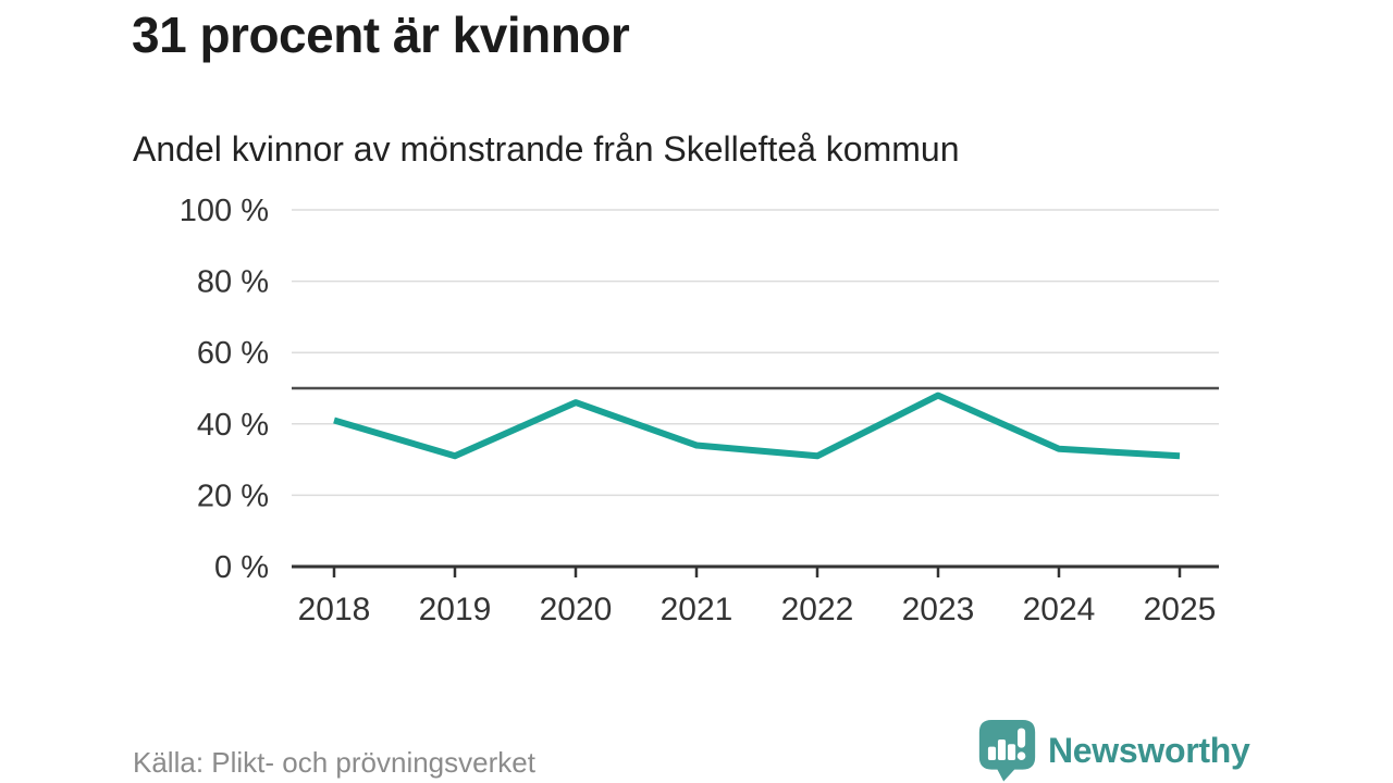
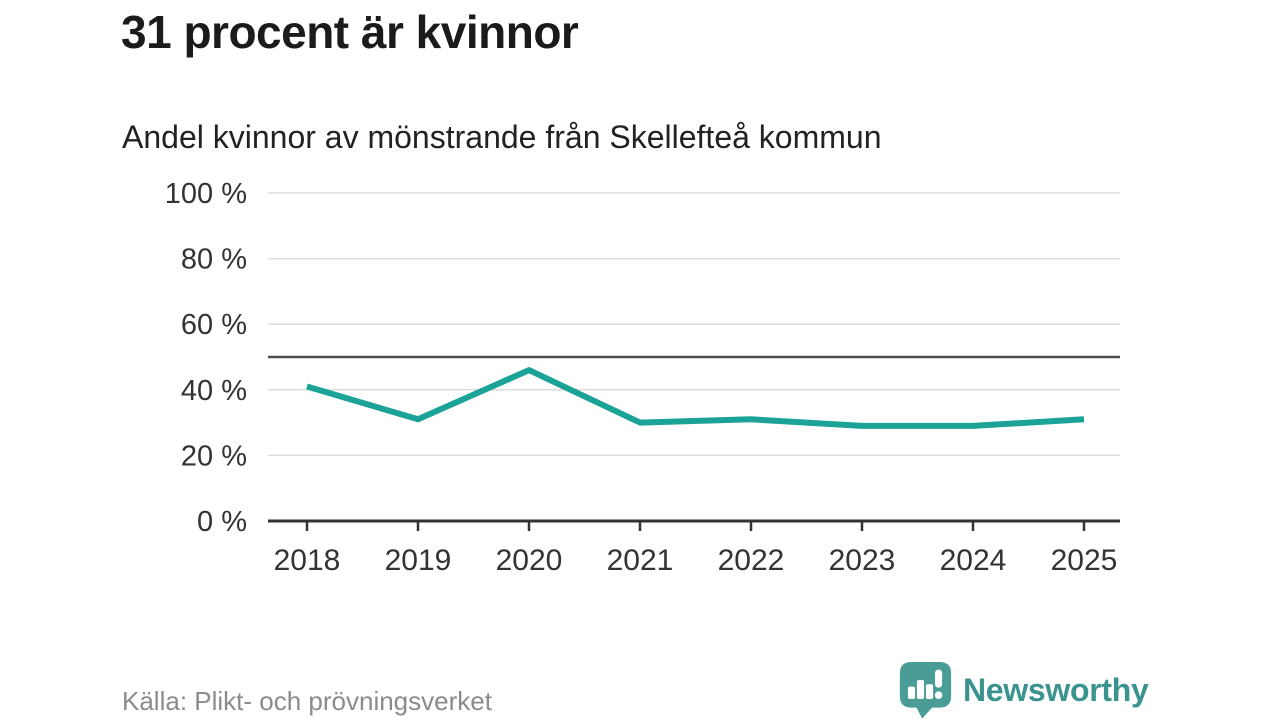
2021: 34% -> 30%
2023: 48% -> 29%
2024: 33% -> 29%
